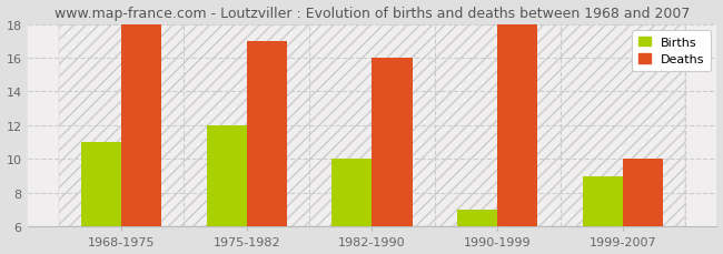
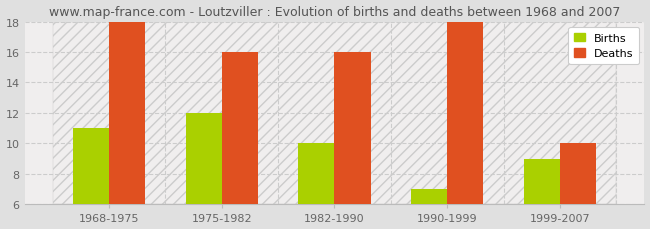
Deaths/1975-1982: 17 -> 16
